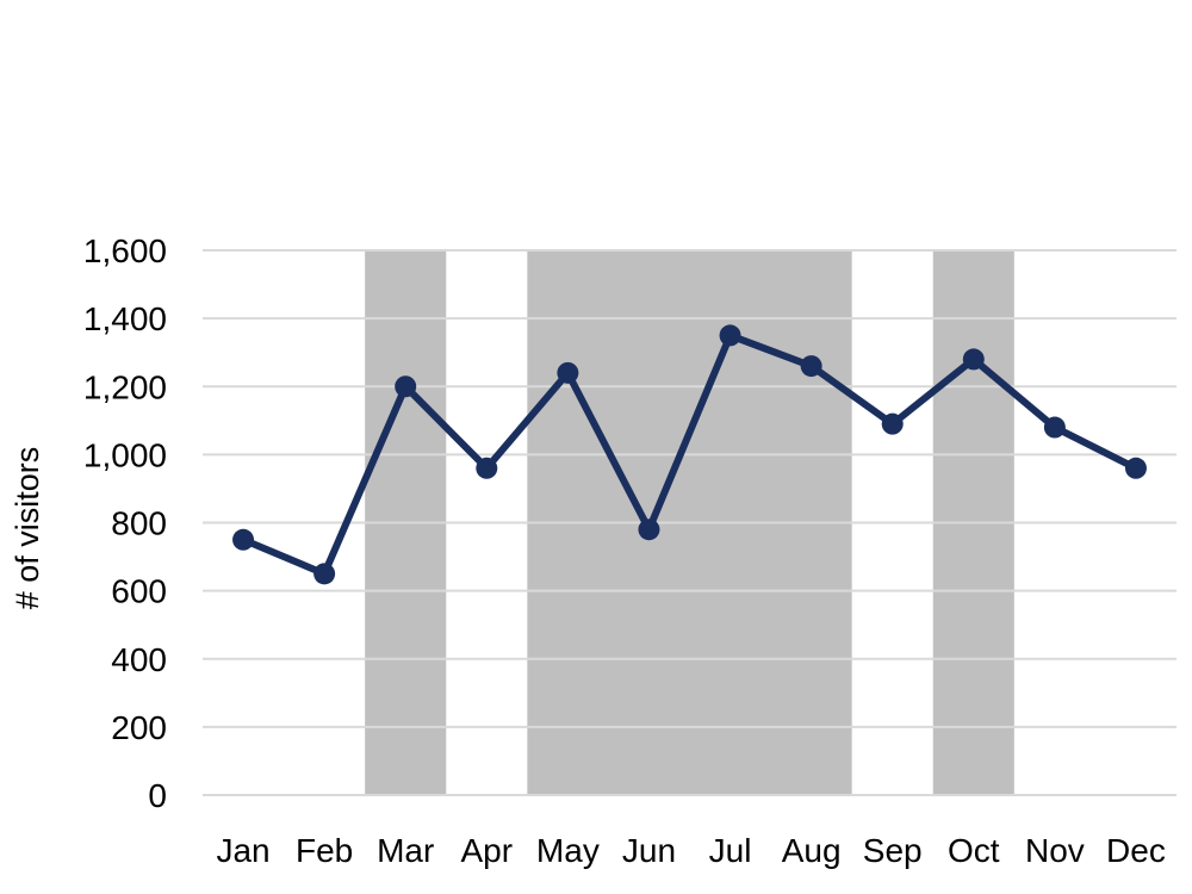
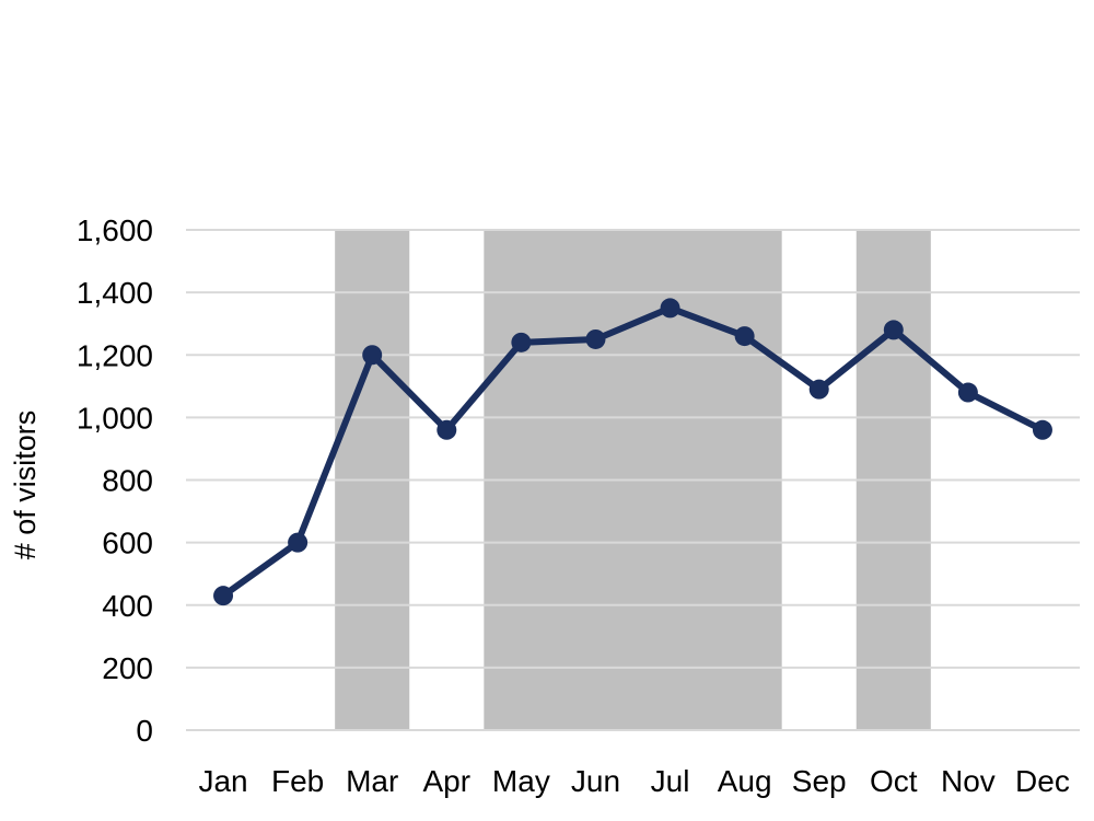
Jan: 750 -> 430
Feb: 650 -> 600
Jun: 780 -> 1250
